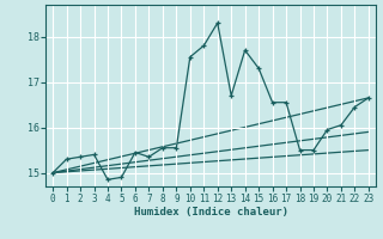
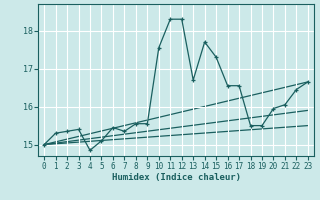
5: 14.90 -> 15.10
11: 17.80 -> 18.30
